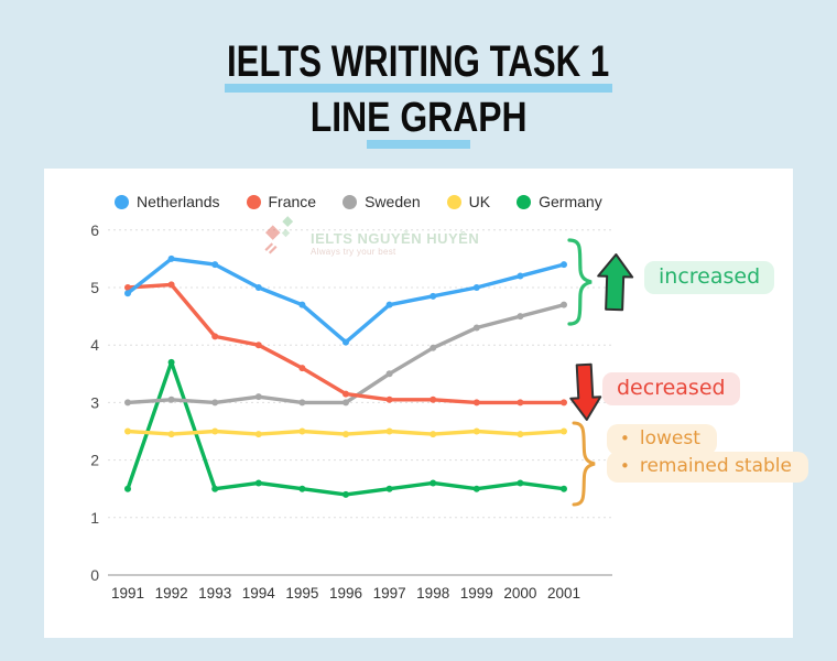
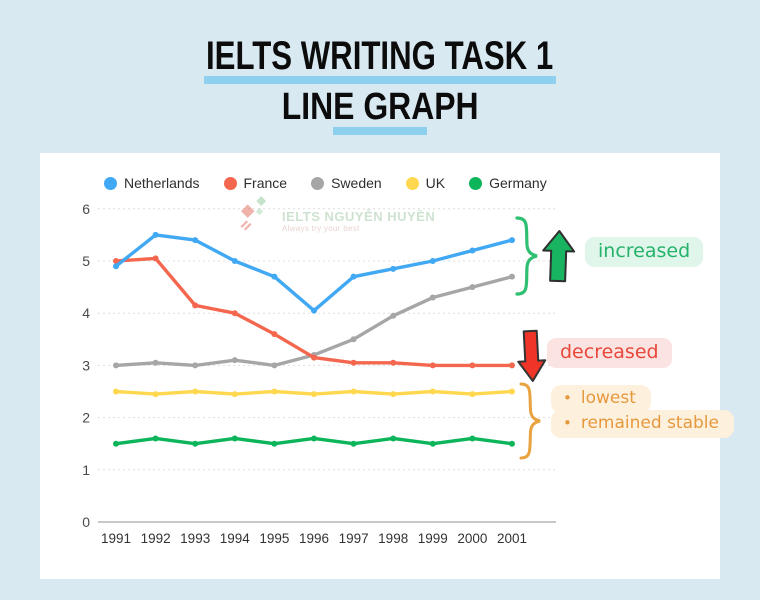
Germany/1992: 3.7 -> 1.6
Sweden/1996: 3.0 -> 3.2
Germany/1996: 1.4 -> 1.6
